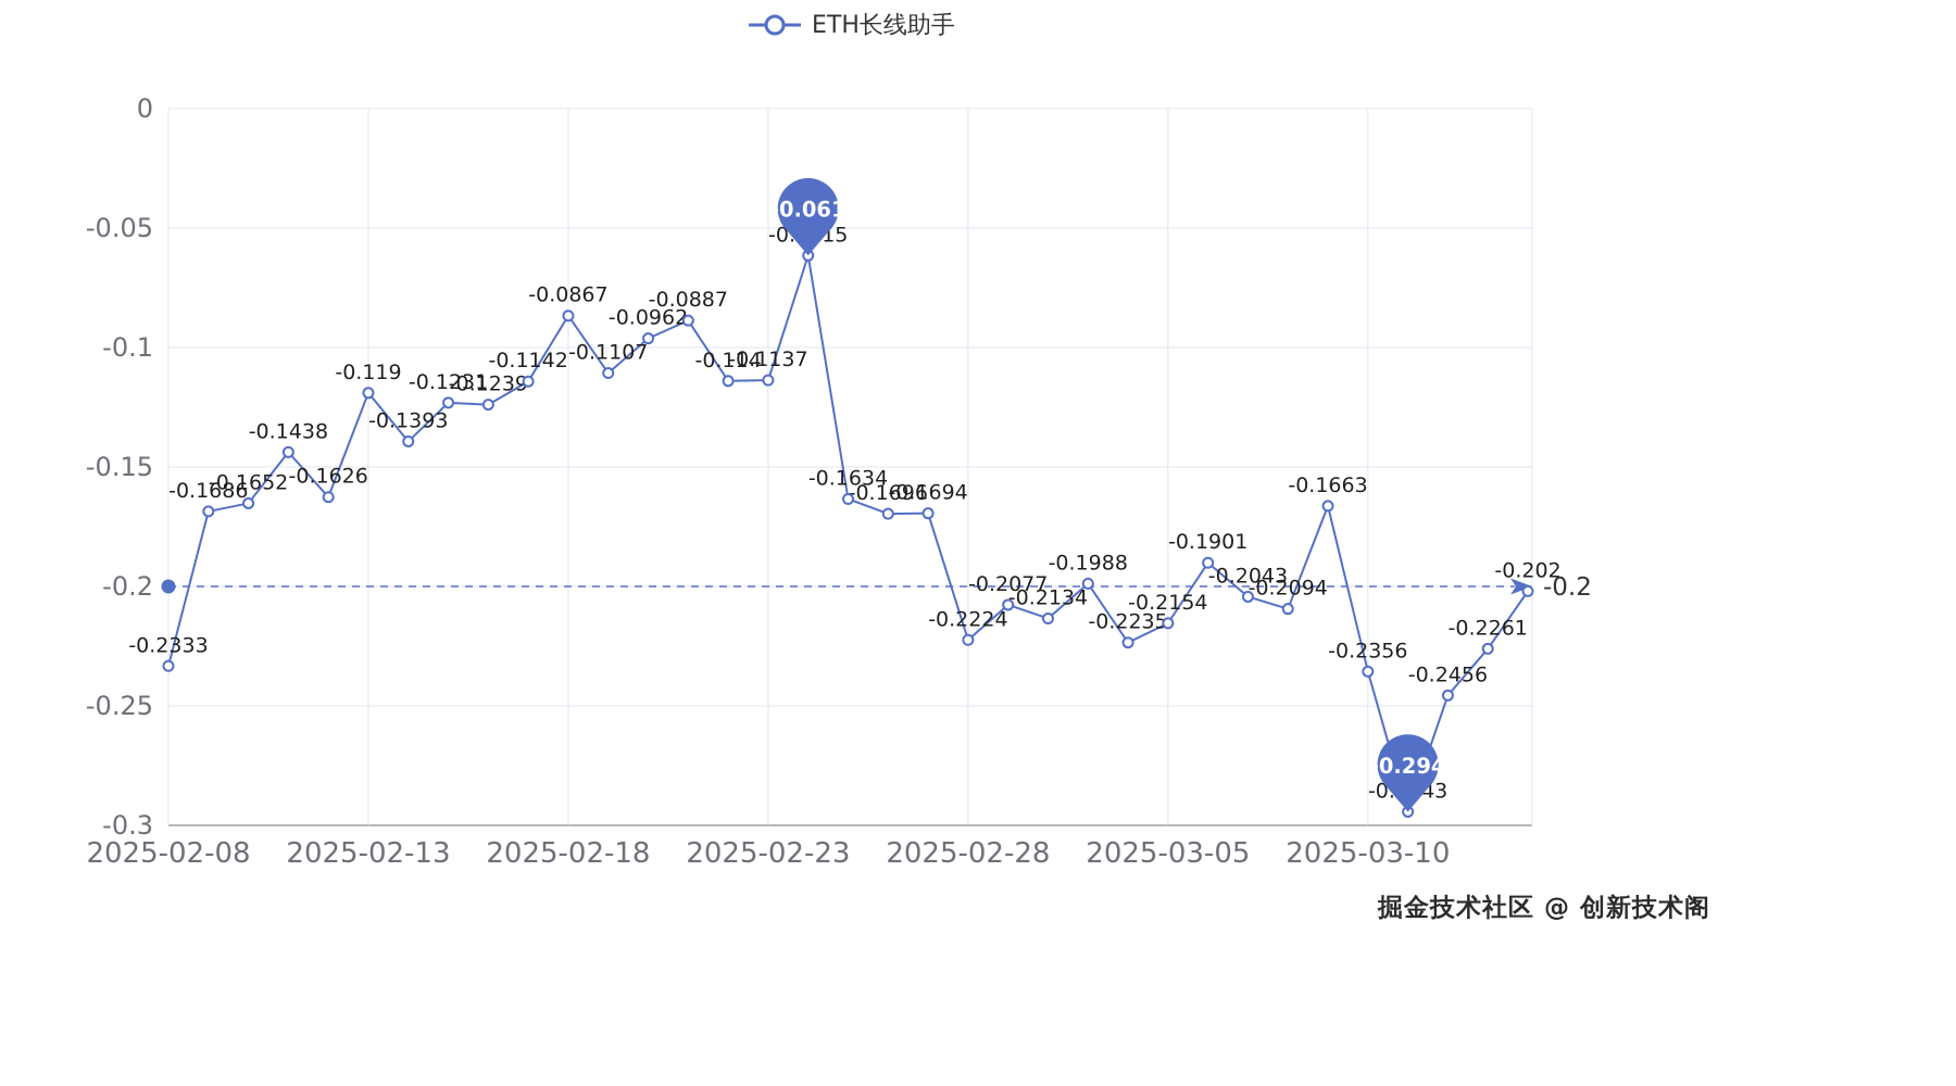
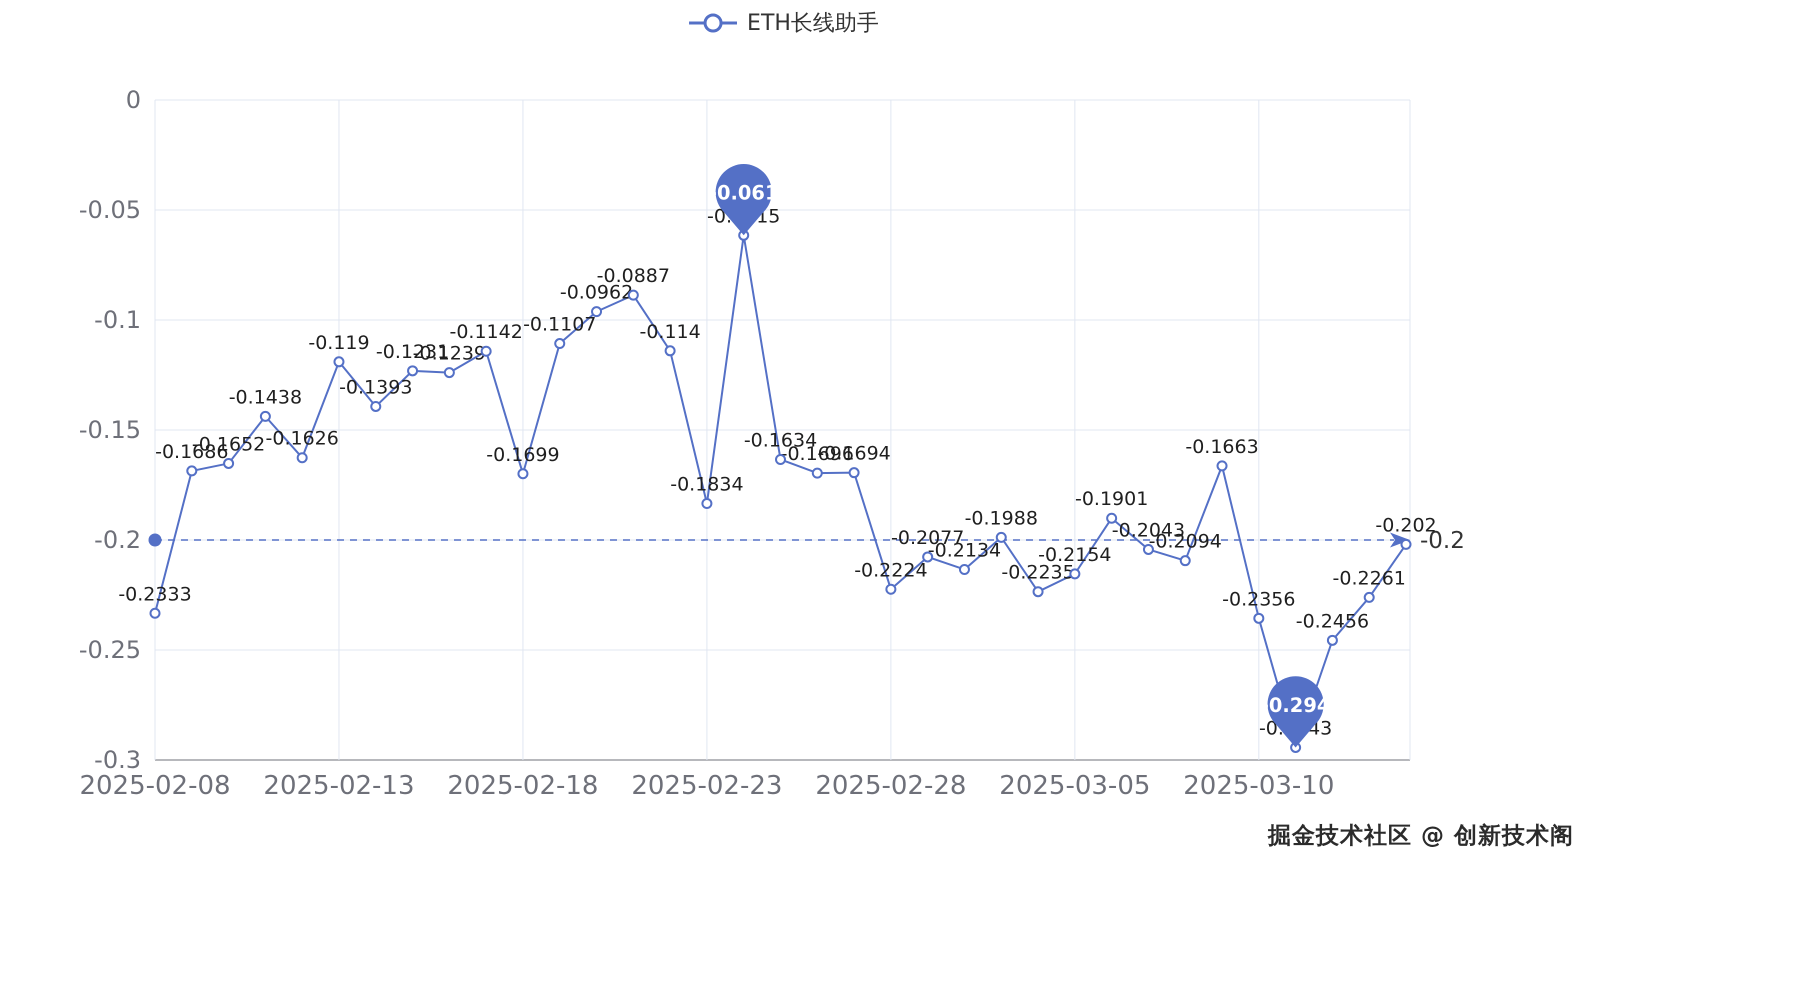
2025-02-18: -0.0867 -> -0.1699
2025-02-23: -0.1137 -> -0.1834
